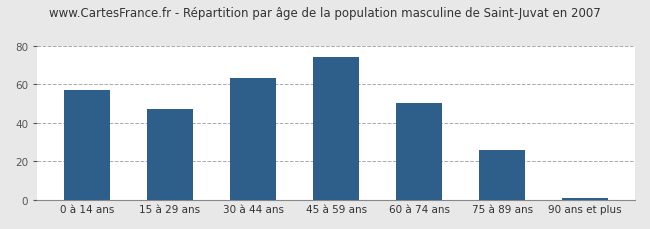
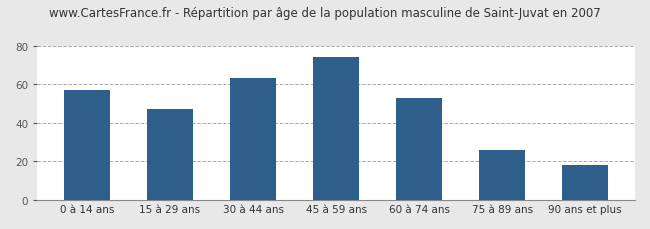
60 à 74 ans: 50 -> 53
90 ans et plus: 1 -> 18
